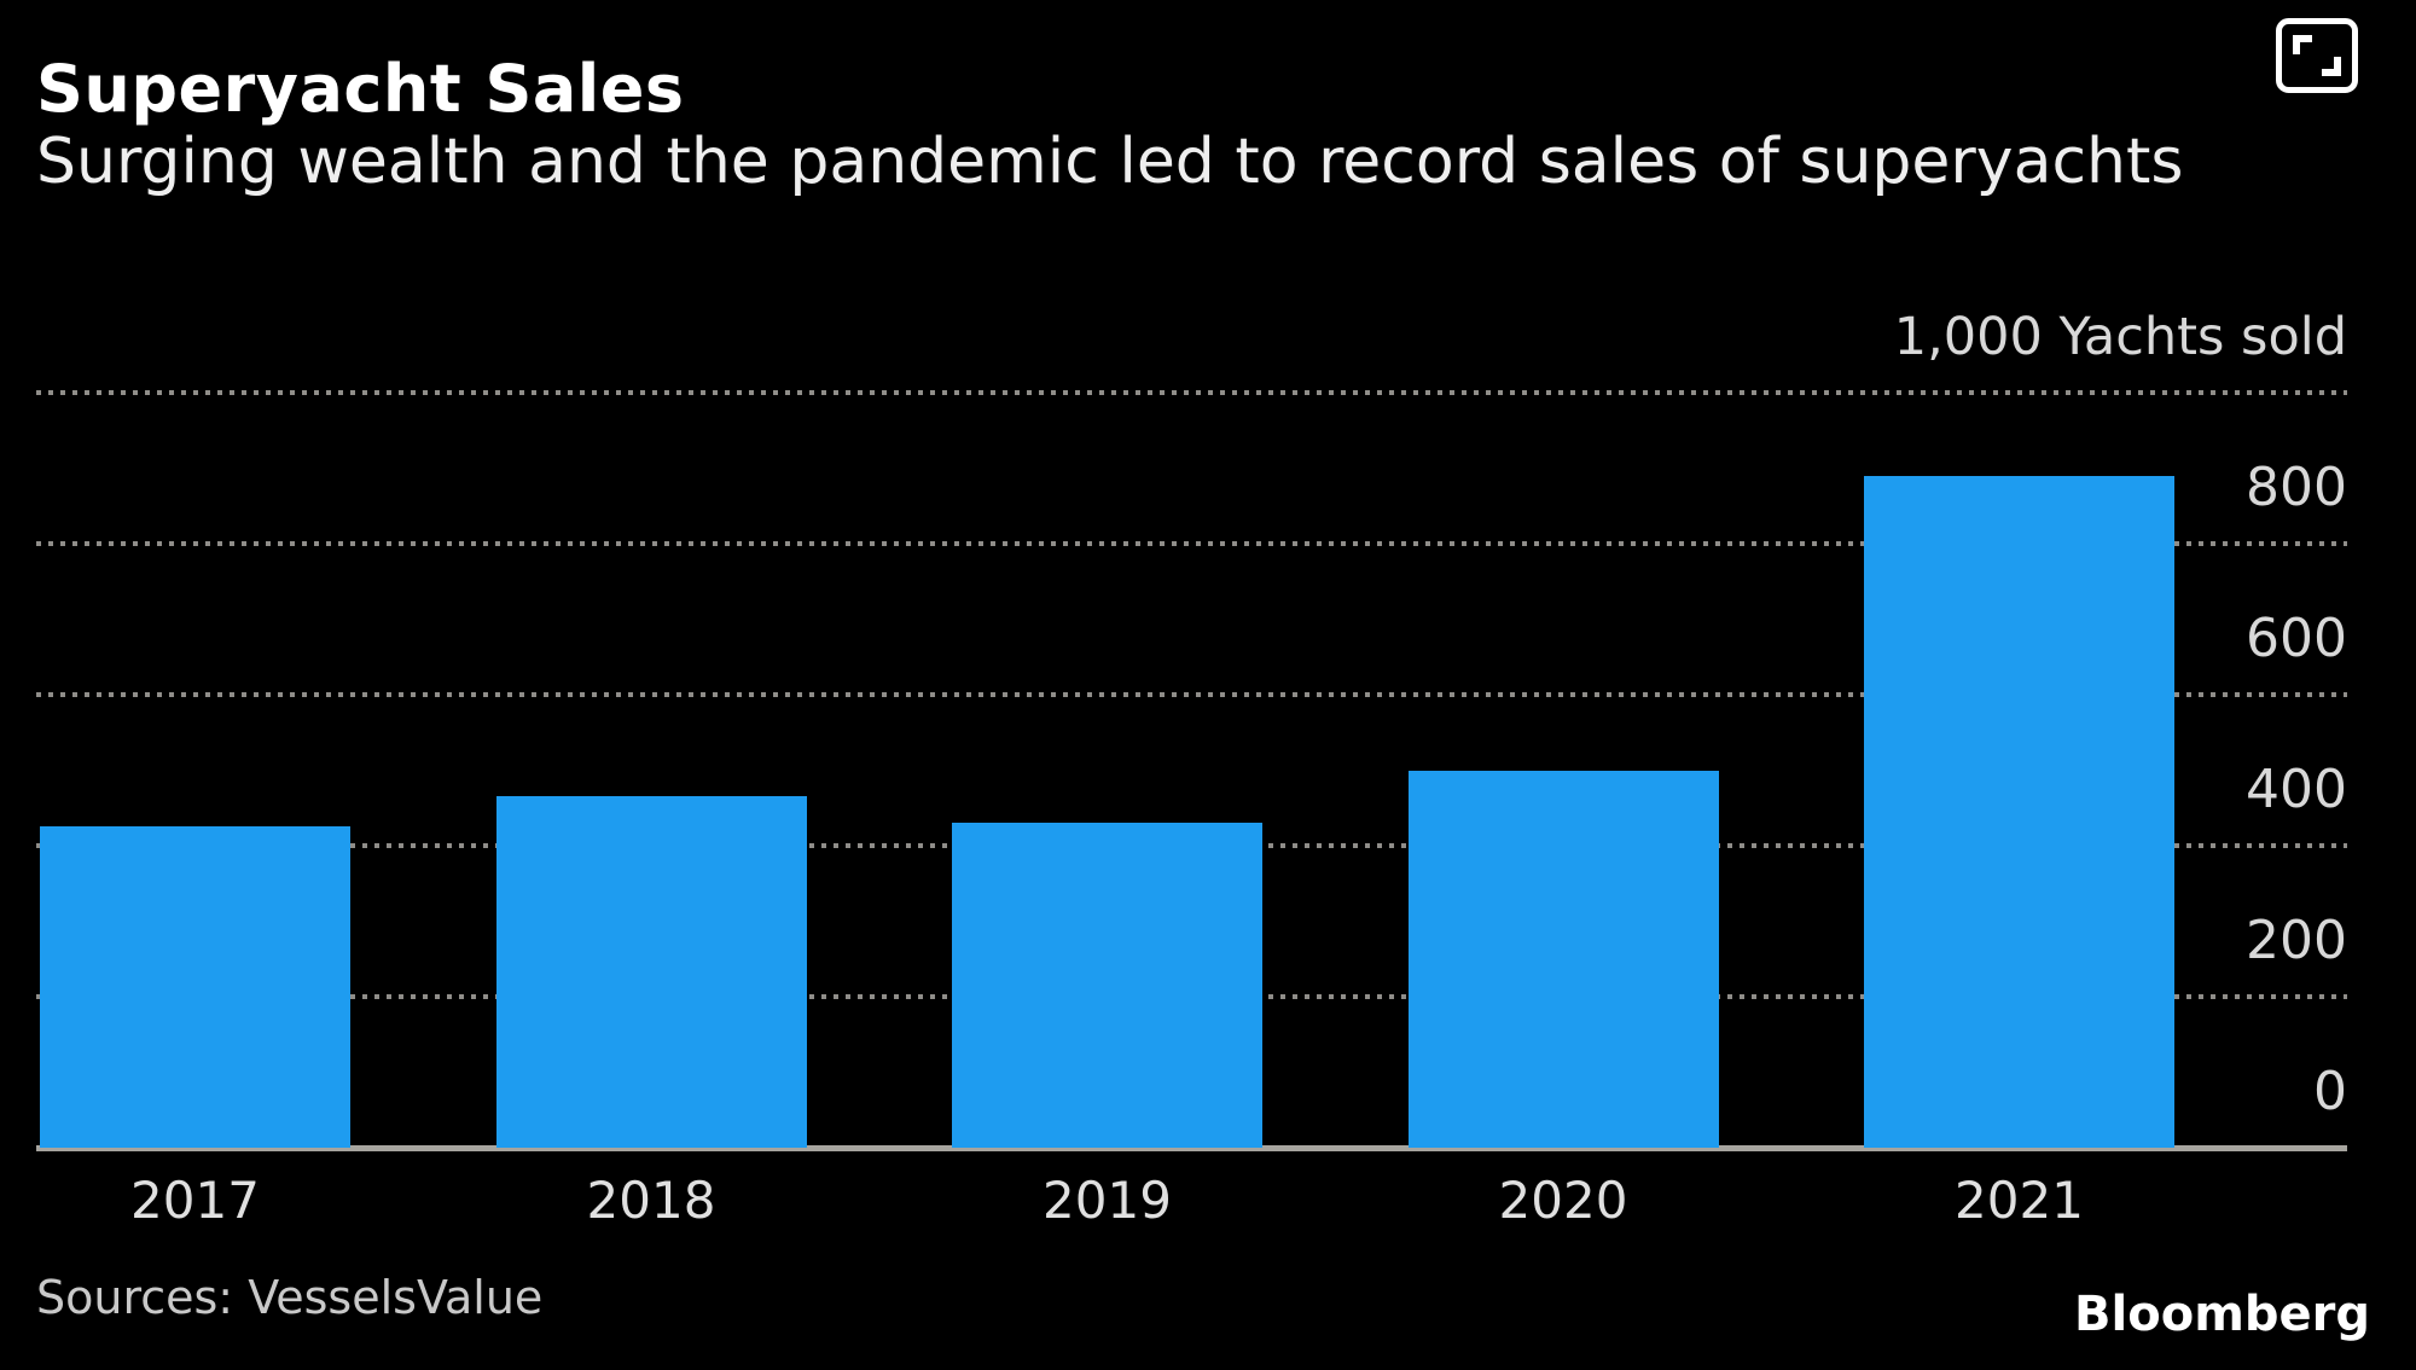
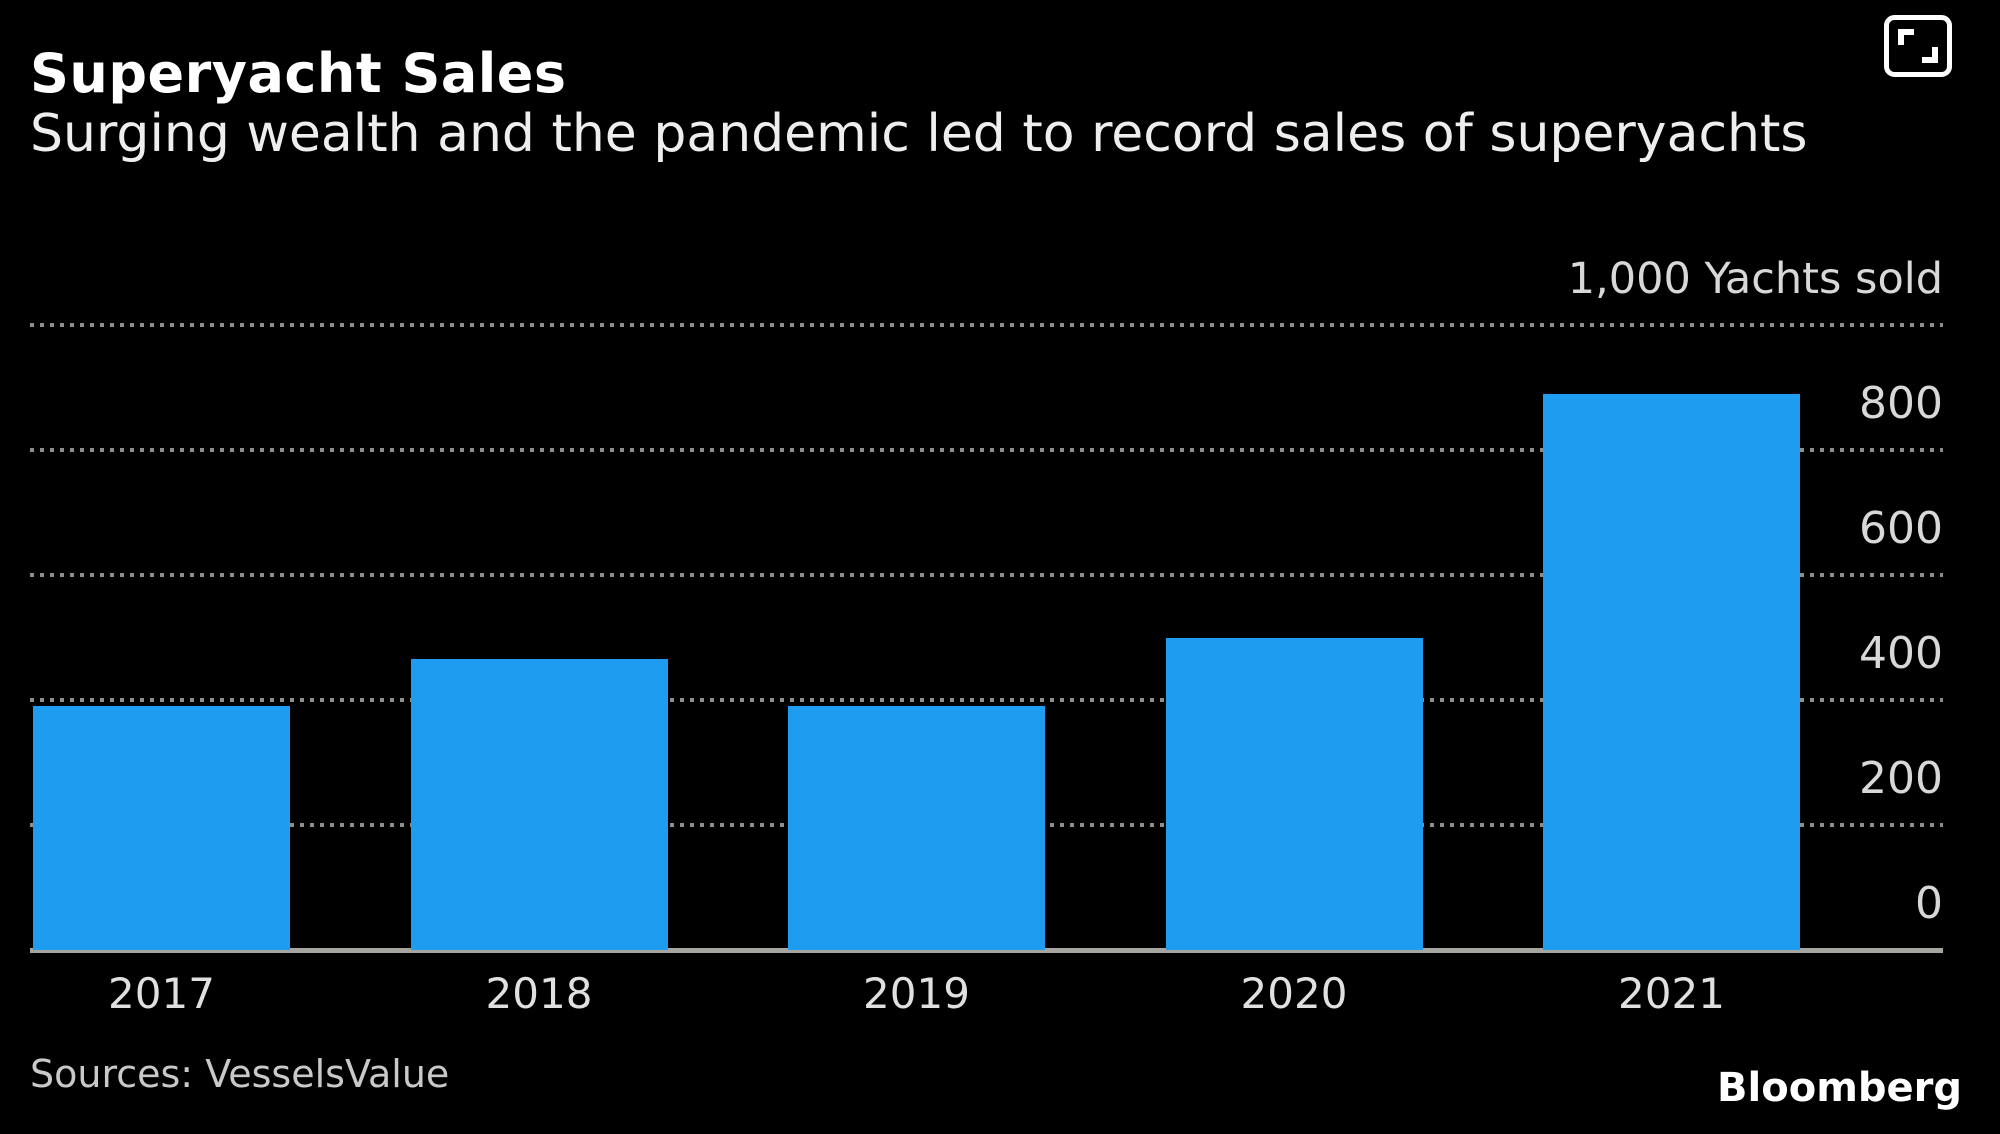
2017: 420 -> 390
2019: 430 -> 390
